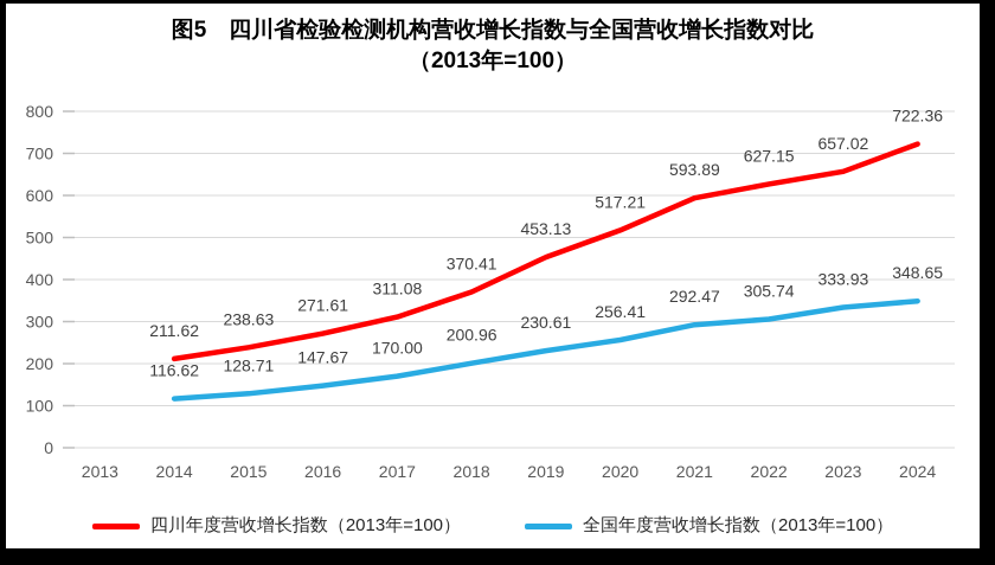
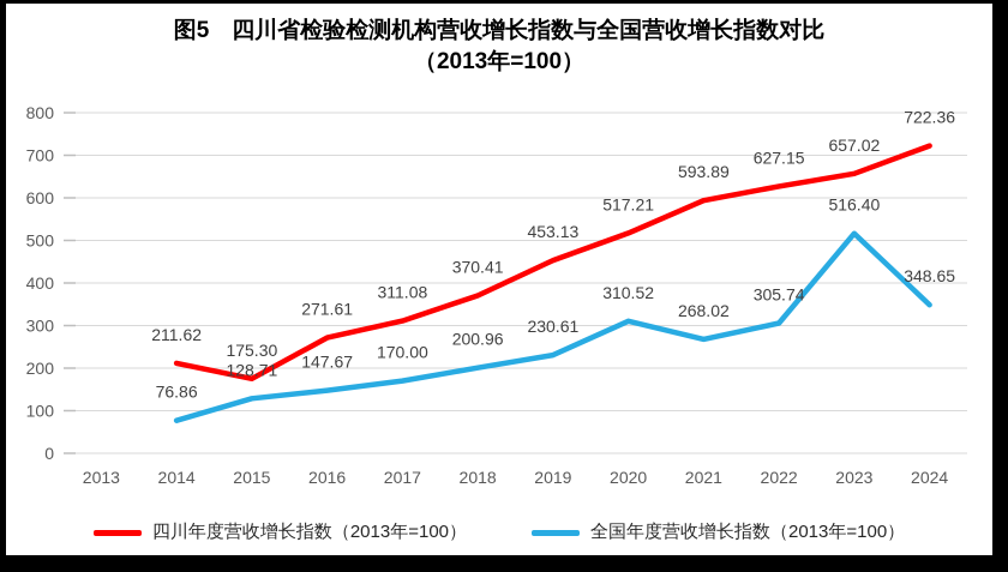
全国年度营收增长指数（2013年=100）/2014: 116.62 -> 76.86
四川年度营收增长指数（2013年=100）/2015: 238.63 -> 175.30
全国年度营收增长指数（2013年=100）/2020: 256.41 -> 310.52
全国年度营收增长指数（2013年=100）/2021: 292.47 -> 268.02
全国年度营收增长指数（2013年=100）/2023: 333.93 -> 516.40
